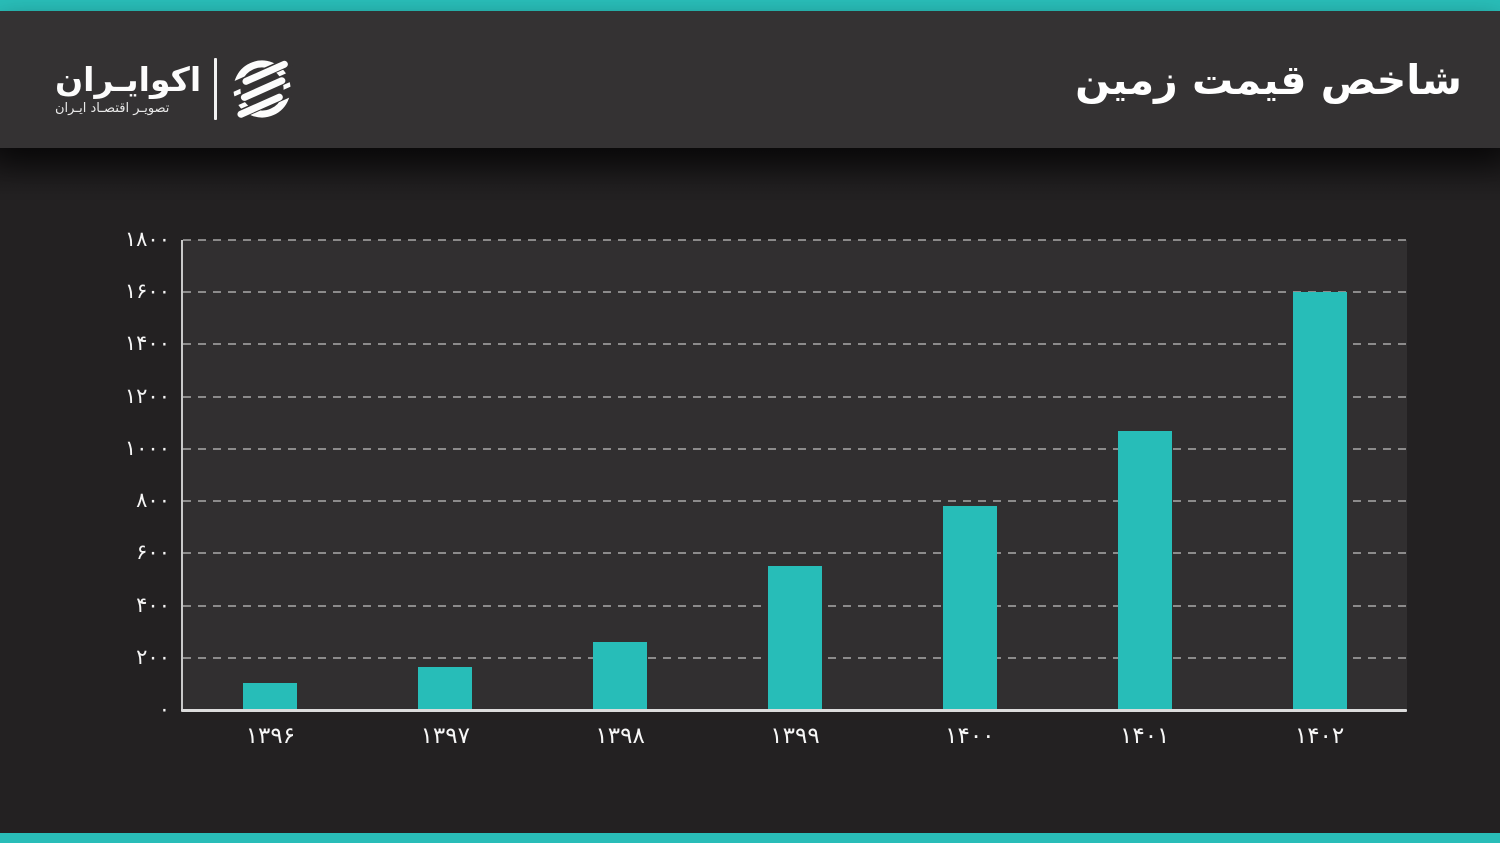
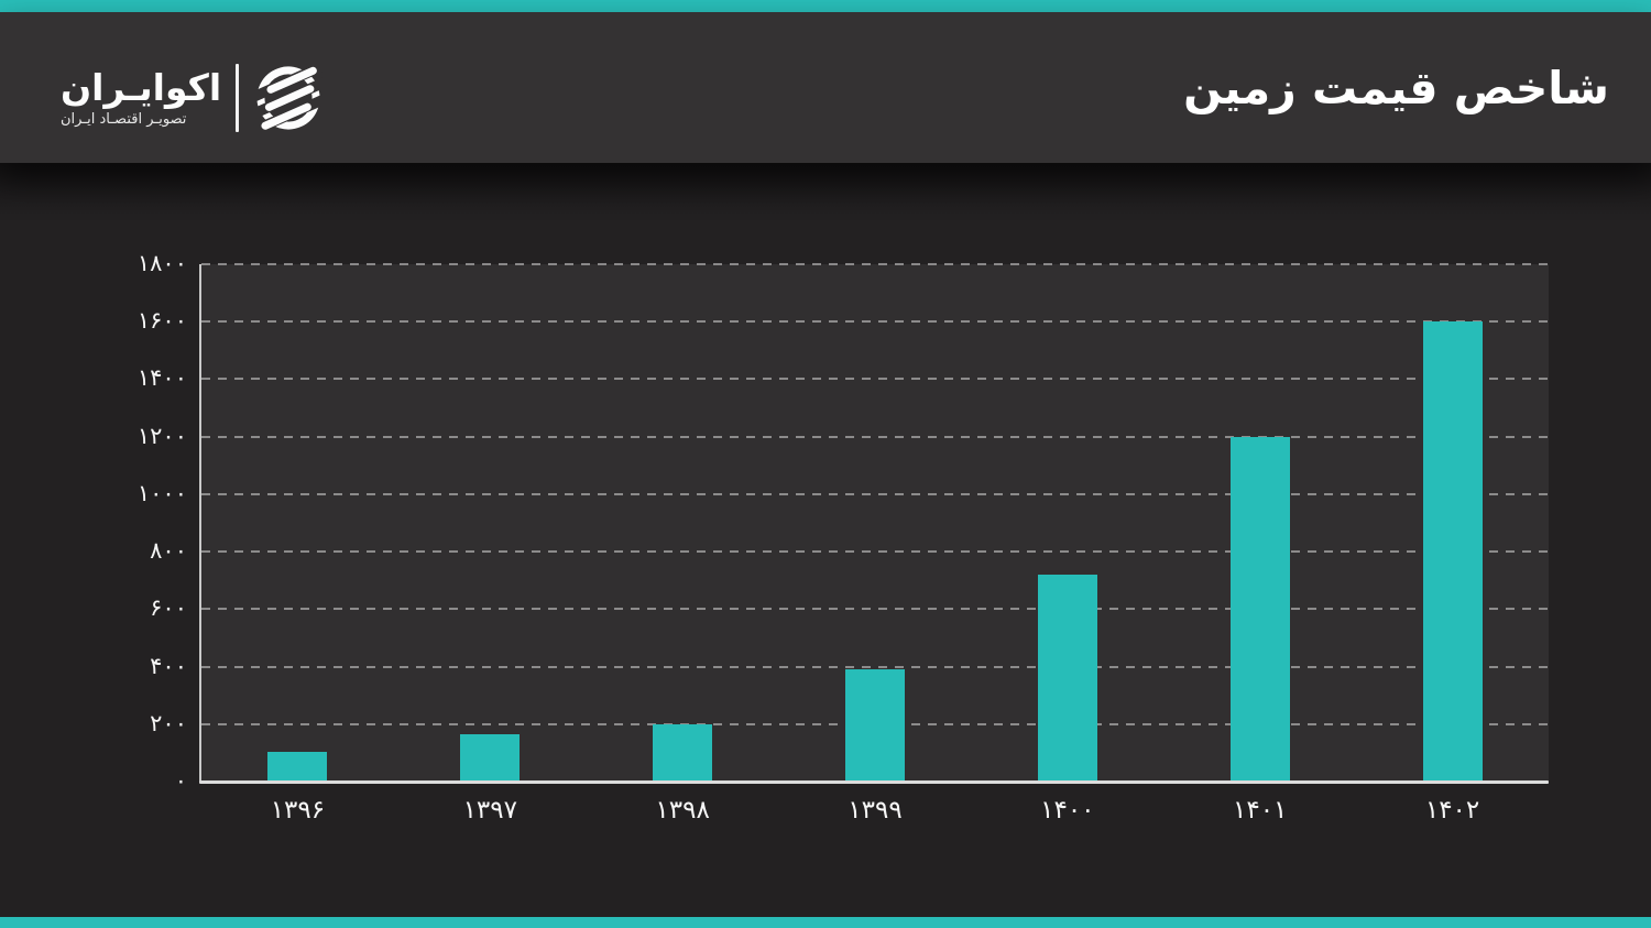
۱۳۹۸: 260 -> 200
۱۳۹۹: 550 -> 390
۱۴۰۰: 780 -> 720
۱۴۰۱: 1070 -> 1200
